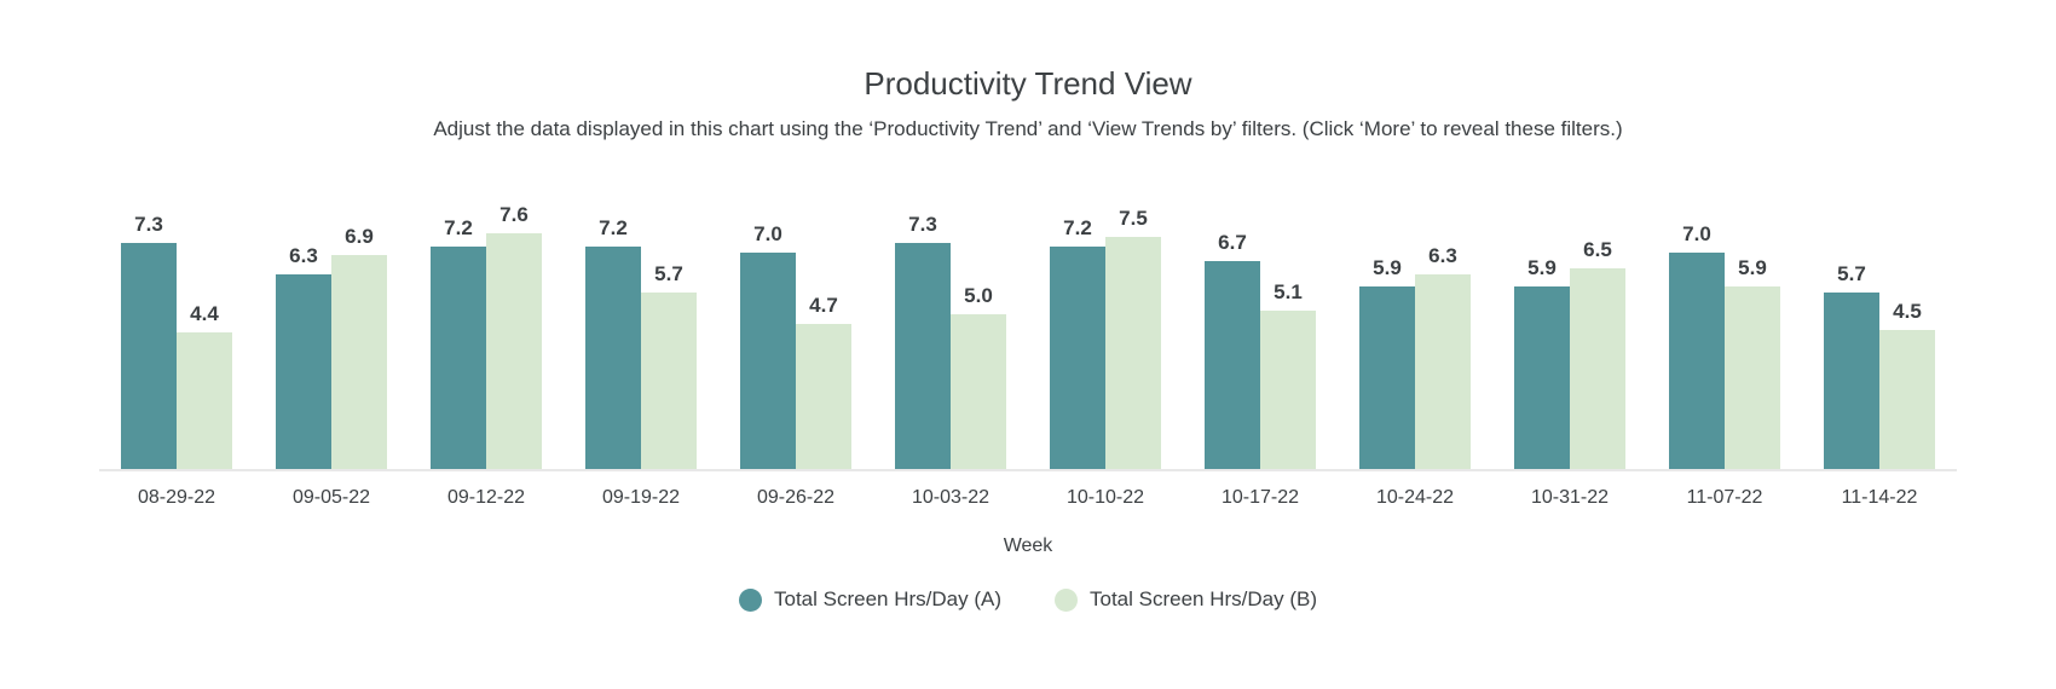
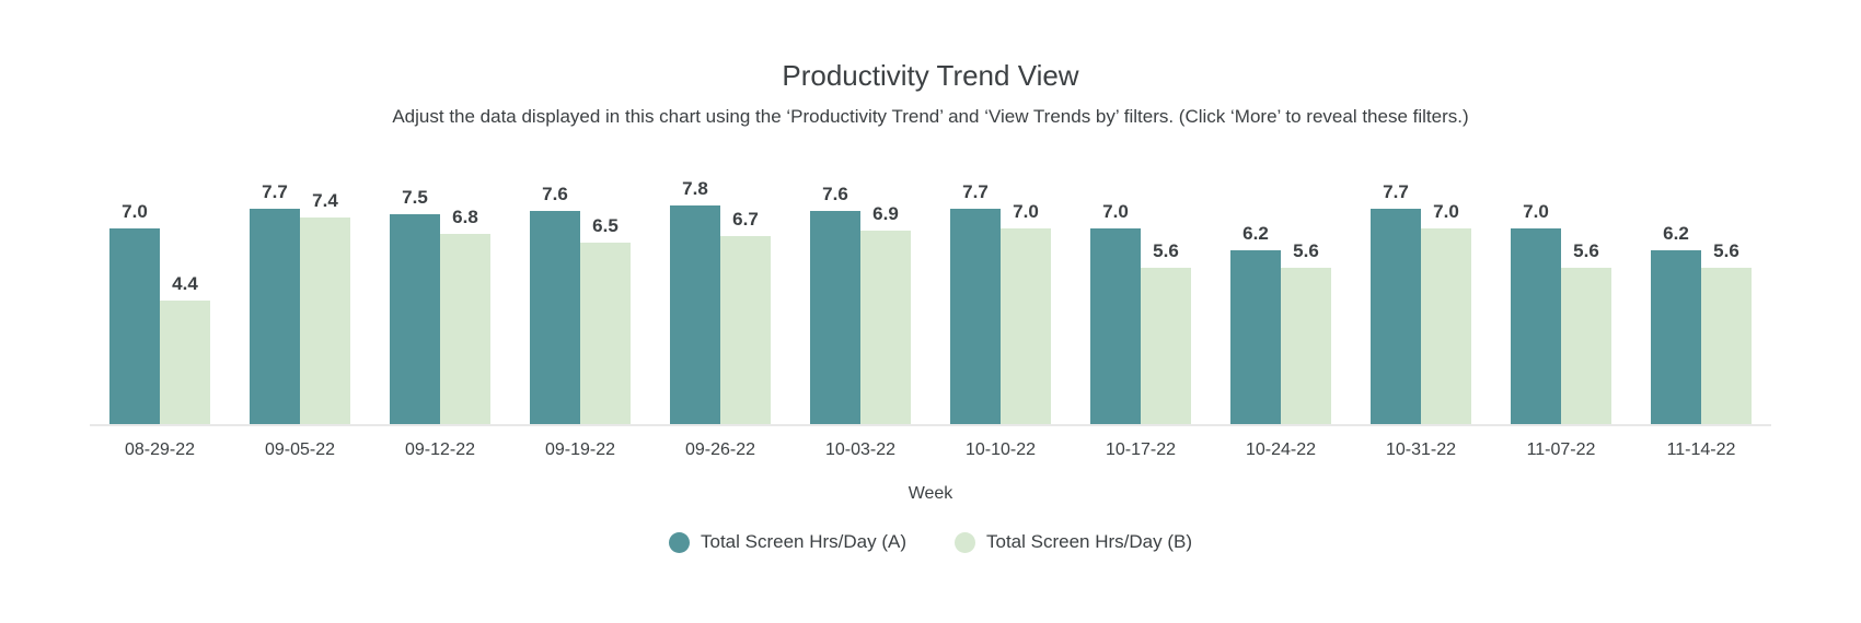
Total Screen Hrs/Day (A)/08-29-22: 7.3 -> 7.0
Total Screen Hrs/Day (A)/09-05-22: 6.3 -> 7.7
Total Screen Hrs/Day (B)/09-05-22: 6.9 -> 7.4
Total Screen Hrs/Day (A)/09-12-22: 7.2 -> 7.5
Total Screen Hrs/Day (B)/09-12-22: 7.6 -> 6.8
Total Screen Hrs/Day (A)/09-19-22: 7.2 -> 7.6
Total Screen Hrs/Day (B)/09-19-22: 5.7 -> 6.5
Total Screen Hrs/Day (A)/09-26-22: 7.0 -> 7.8
Total Screen Hrs/Day (B)/09-26-22: 4.7 -> 6.7
Total Screen Hrs/Day (A)/10-03-22: 7.3 -> 7.6
Total Screen Hrs/Day (B)/10-03-22: 5.0 -> 6.9
Total Screen Hrs/Day (A)/10-10-22: 7.2 -> 7.7
Total Screen Hrs/Day (B)/10-10-22: 7.5 -> 7.0
Total Screen Hrs/Day (A)/10-17-22: 6.7 -> 7.0
Total Screen Hrs/Day (B)/10-17-22: 5.1 -> 5.6
Total Screen Hrs/Day (A)/10-24-22: 5.9 -> 6.2
Total Screen Hrs/Day (B)/10-24-22: 6.3 -> 5.6
Total Screen Hrs/Day (A)/10-31-22: 5.9 -> 7.7
Total Screen Hrs/Day (B)/10-31-22: 6.5 -> 7.0
Total Screen Hrs/Day (B)/11-07-22: 5.9 -> 5.6
Total Screen Hrs/Day (A)/11-14-22: 5.7 -> 6.2
Total Screen Hrs/Day (B)/11-14-22: 4.5 -> 5.6
